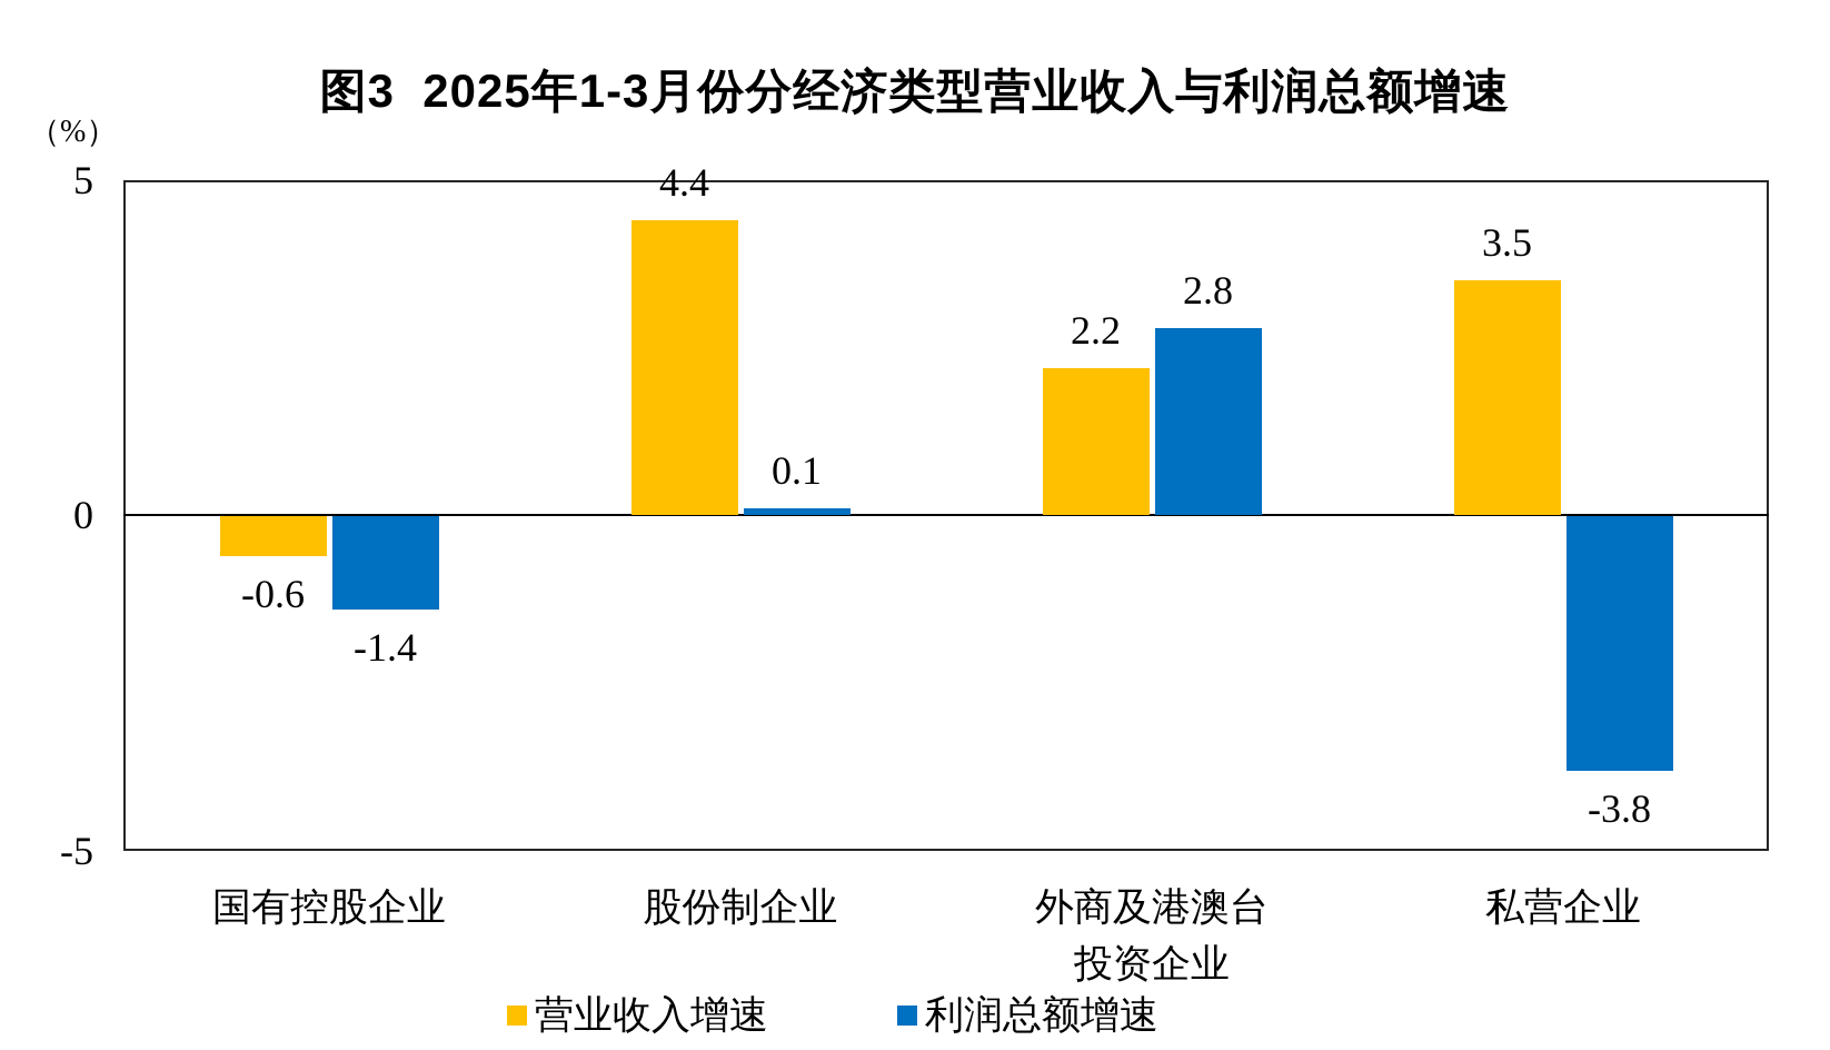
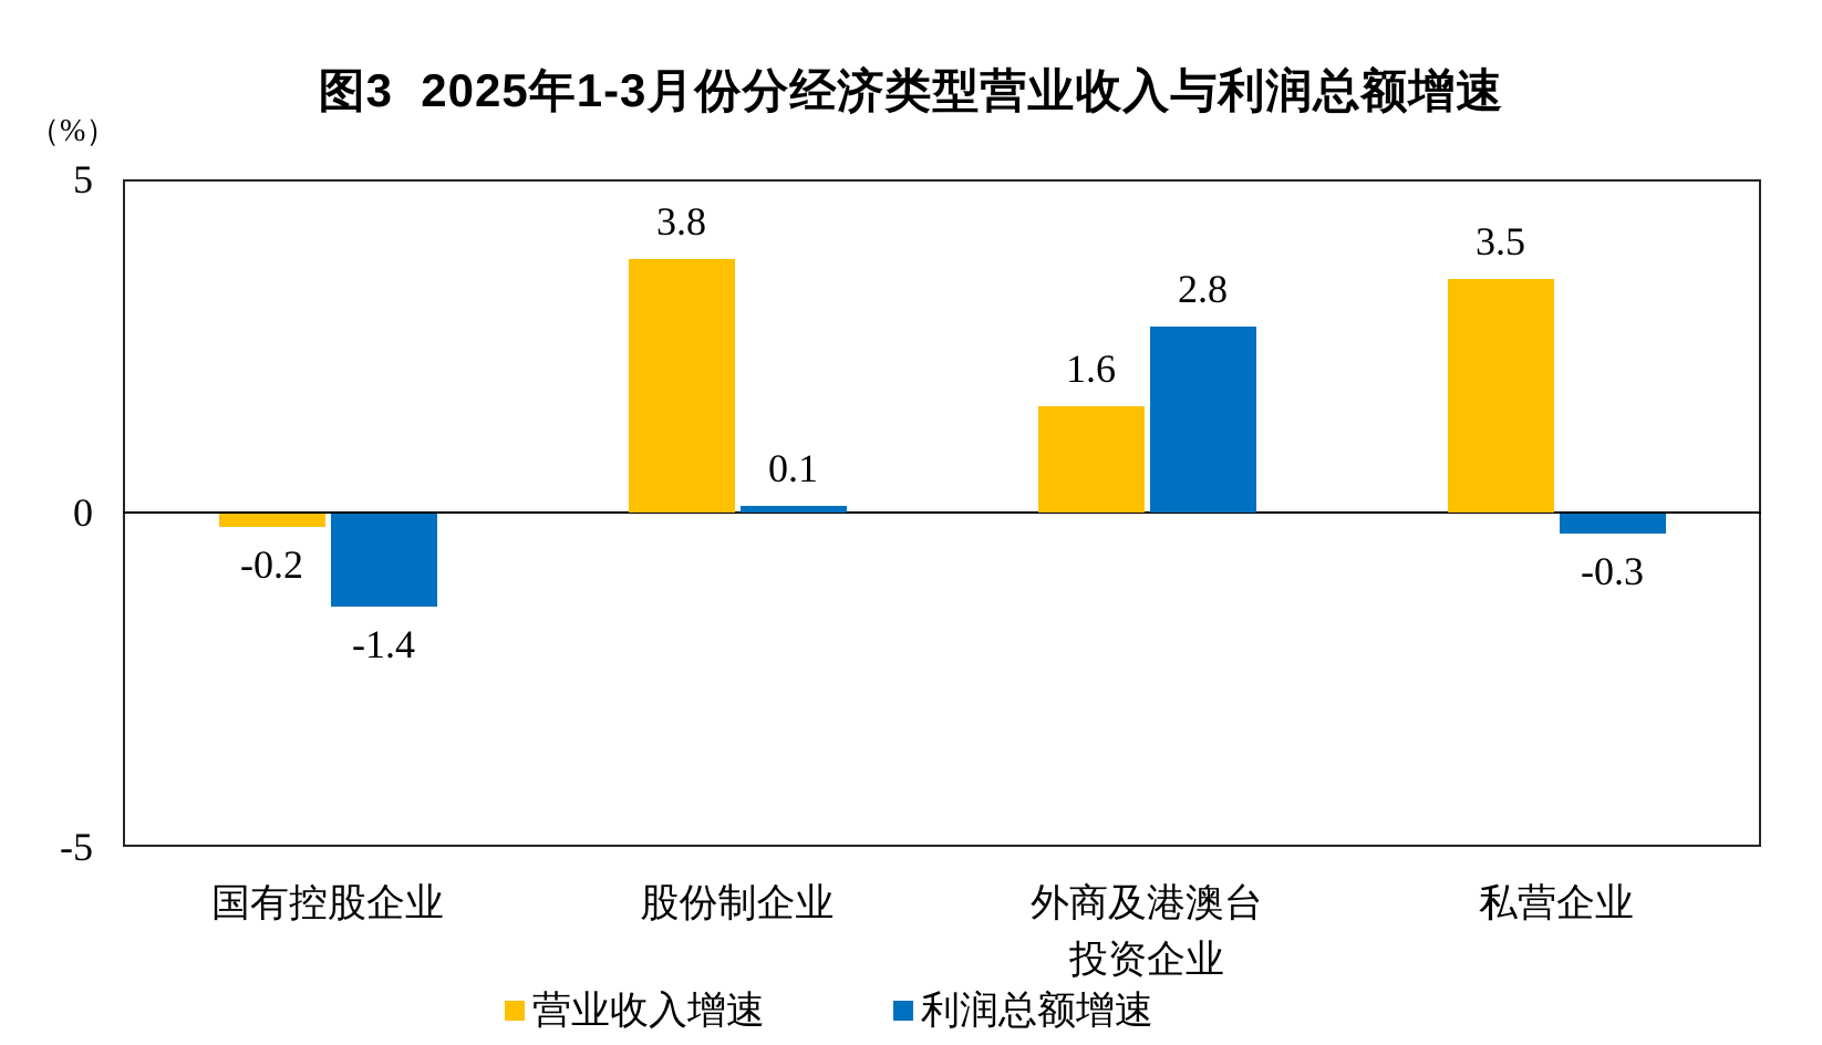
营业收入增速/国有控股企业: -0.6 -> -0.2
营业收入增速/股份制企业: 4.4 -> 3.8
营业收入增速/外商及港澳台 投资企业: 2.2 -> 1.6
利润总额增速/私营企业: -3.8 -> -0.3
